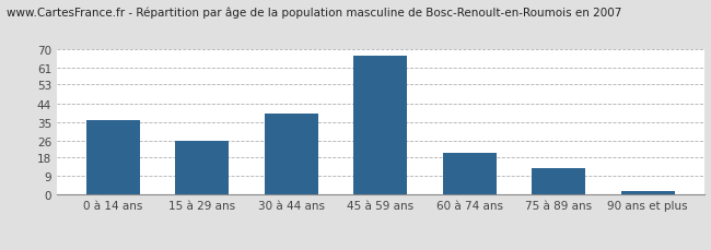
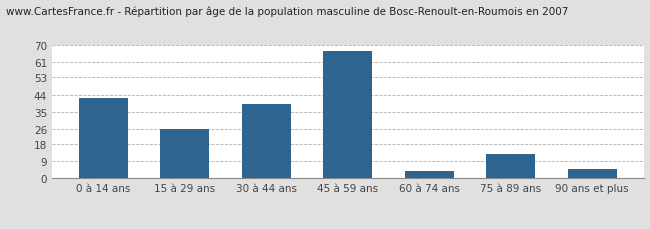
0 à 14 ans: 36 -> 42
60 à 74 ans: 20 -> 4
90 ans et plus: 2 -> 5
